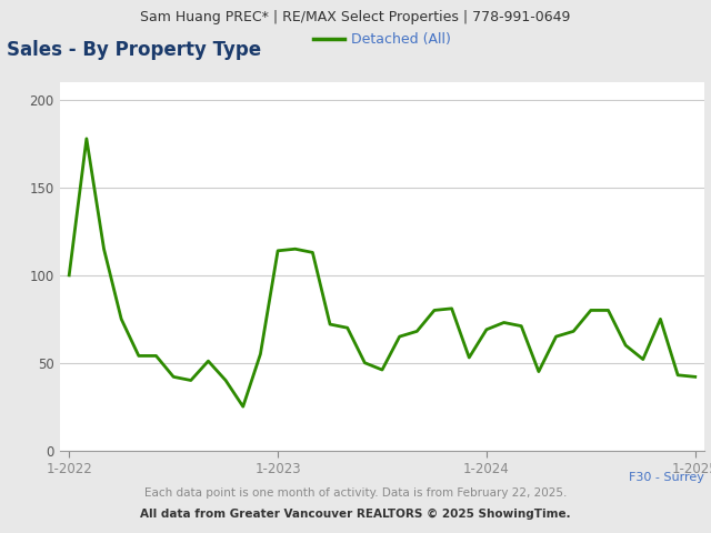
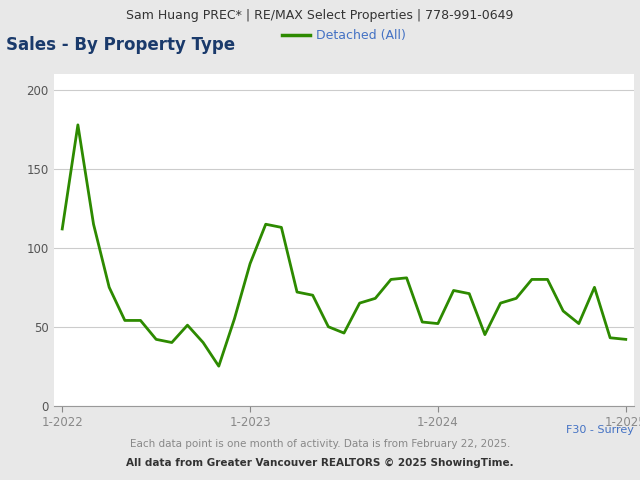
1-2022: 100 -> 112
1-2023: 114 -> 90
1-2024: 69 -> 52
